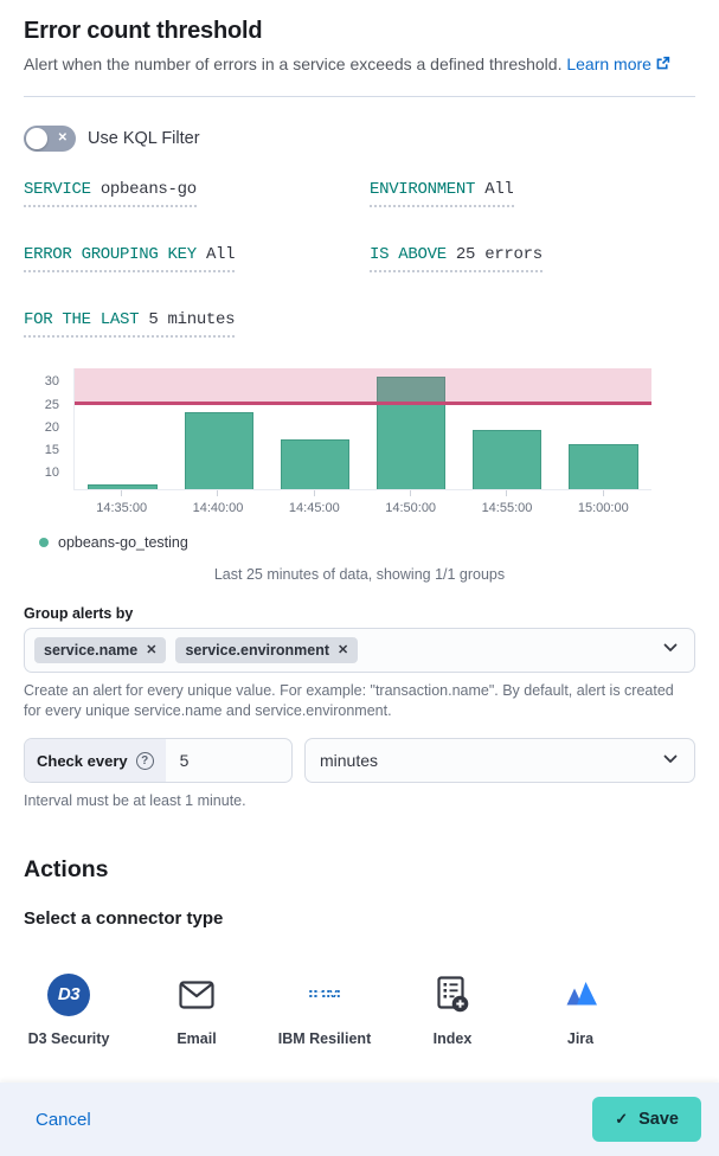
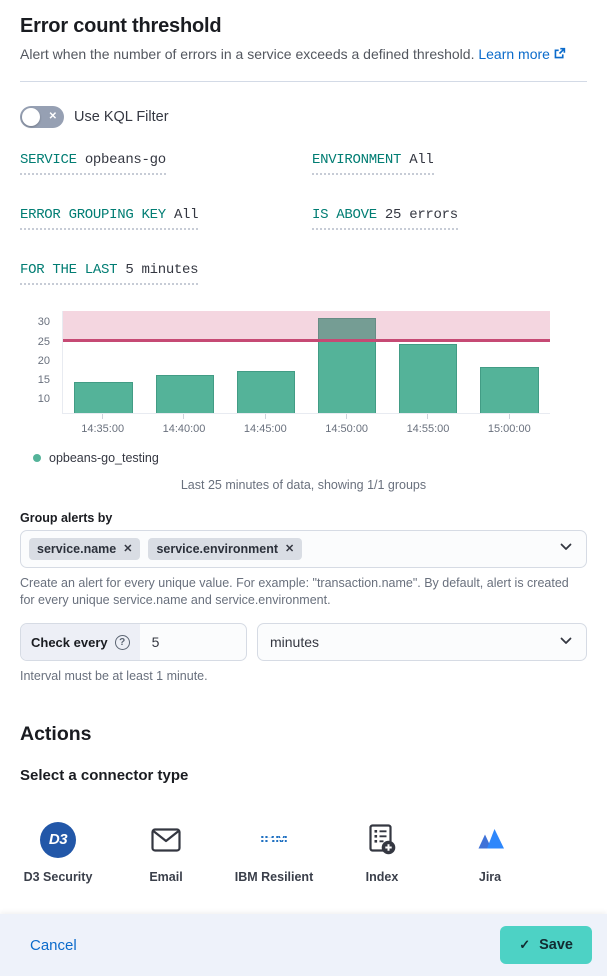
14:35:00: 7 -> 14
14:40:00: 23 -> 16
14:55:00: 19 -> 24
15:00:00: 16 -> 18
